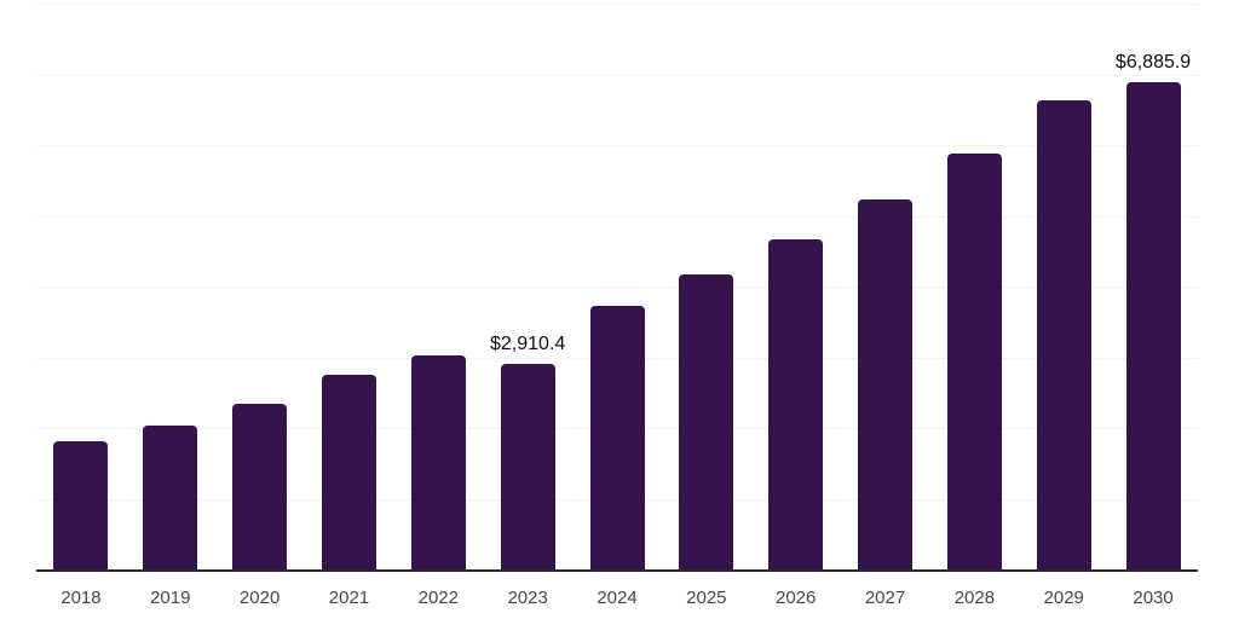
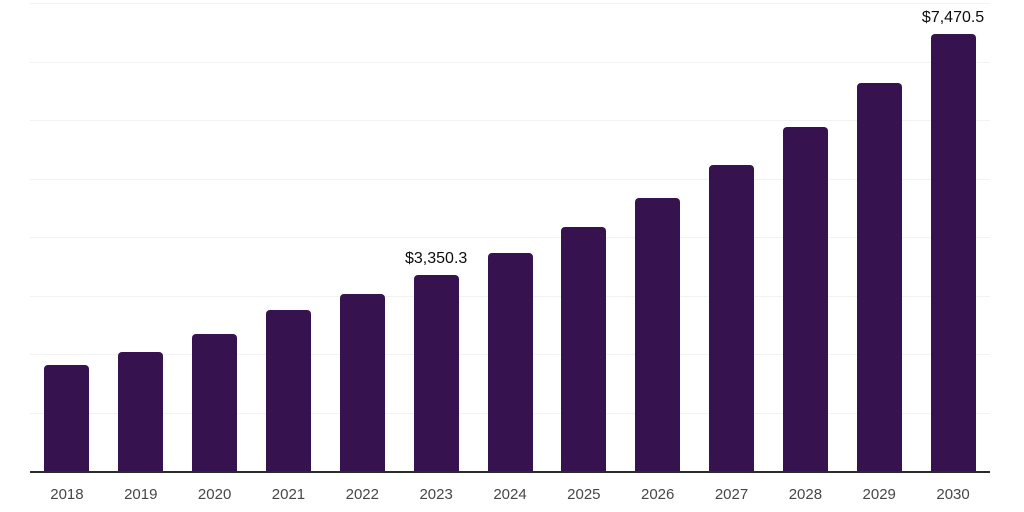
2023: $2,910.4 -> $3,350.3
2030: $6,885.9 -> $7,470.5
